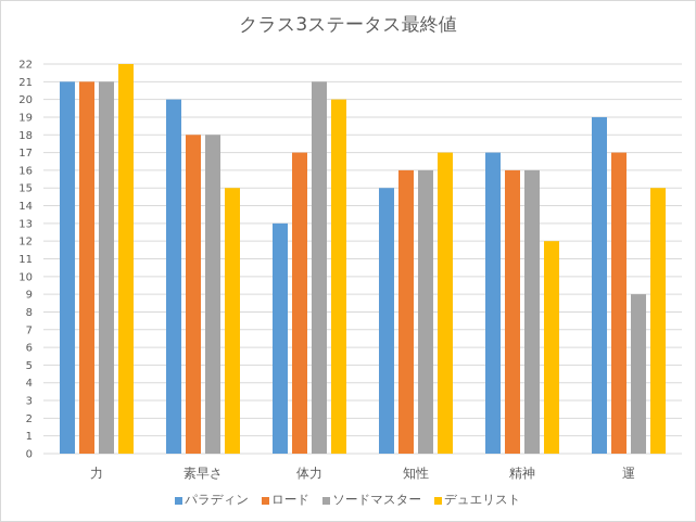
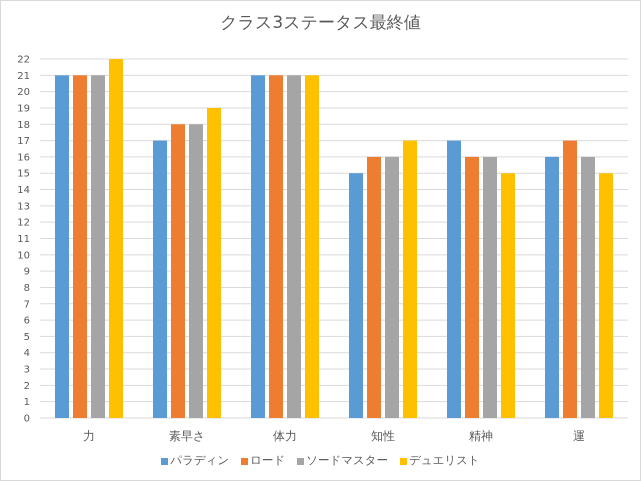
パラディン/素早さ: 20 -> 17
デュエリスト/素早さ: 15 -> 19
パラディン/体力: 13 -> 21
ロード/体力: 17 -> 21
デュエリスト/体力: 20 -> 21
デュエリスト/精神: 12 -> 15
パラディン/運: 19 -> 16
ソードマスター/運: 9 -> 16
